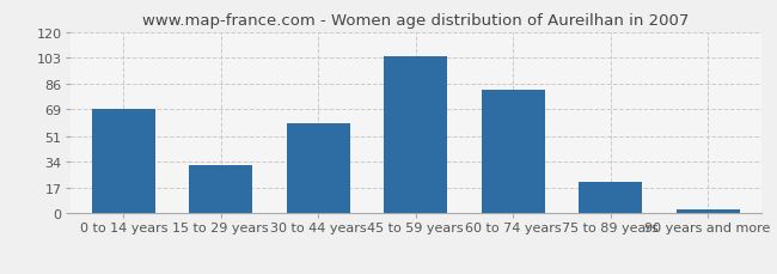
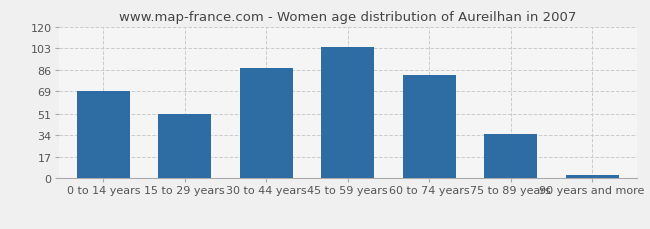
15 to 29 years: 32 -> 51
30 to 44 years: 60 -> 87
75 to 89 years: 21 -> 35
